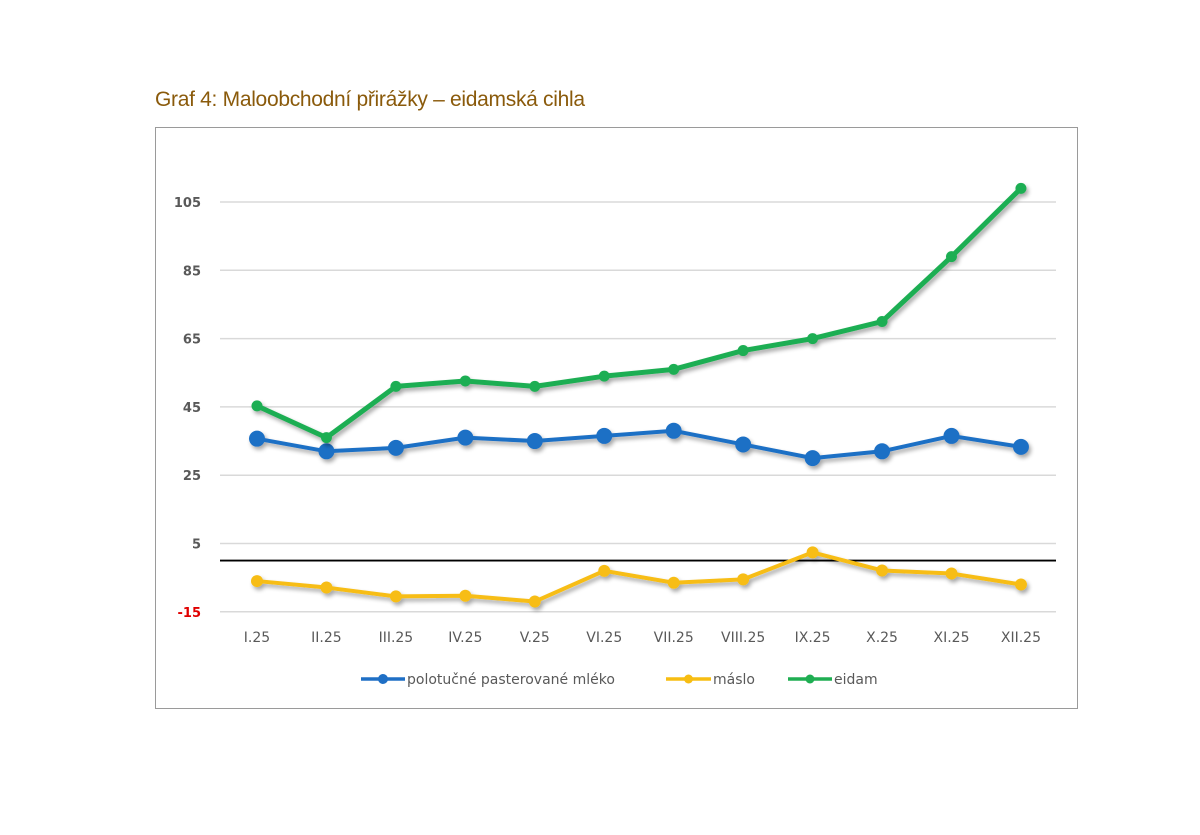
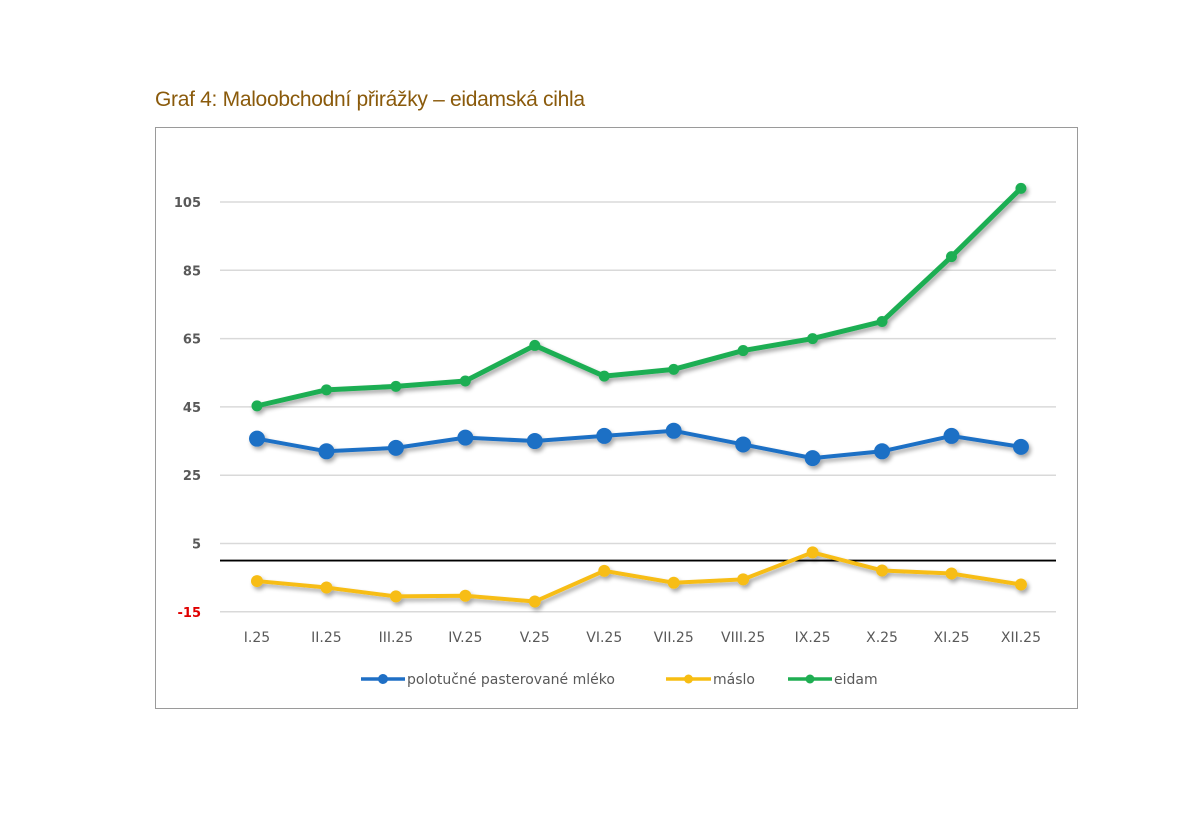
eidam/II.25: 36 -> 50
eidam/V.25: 51 -> 63
